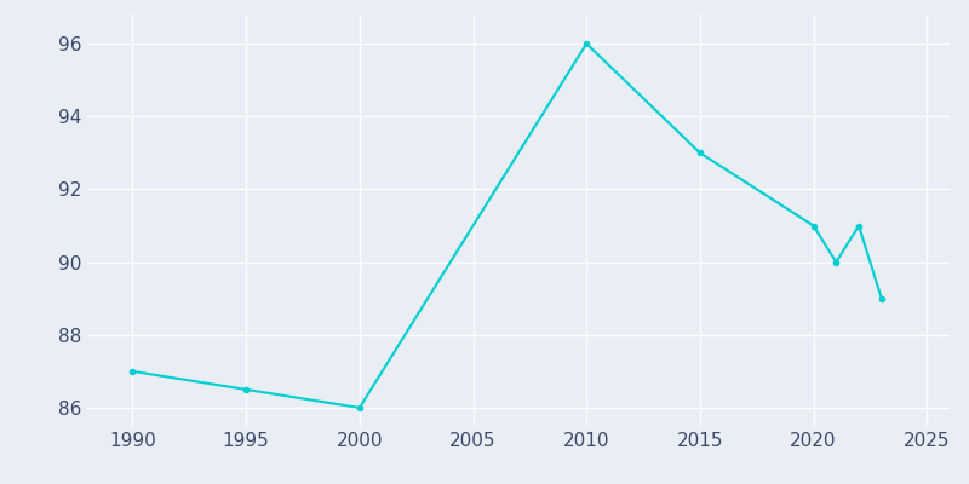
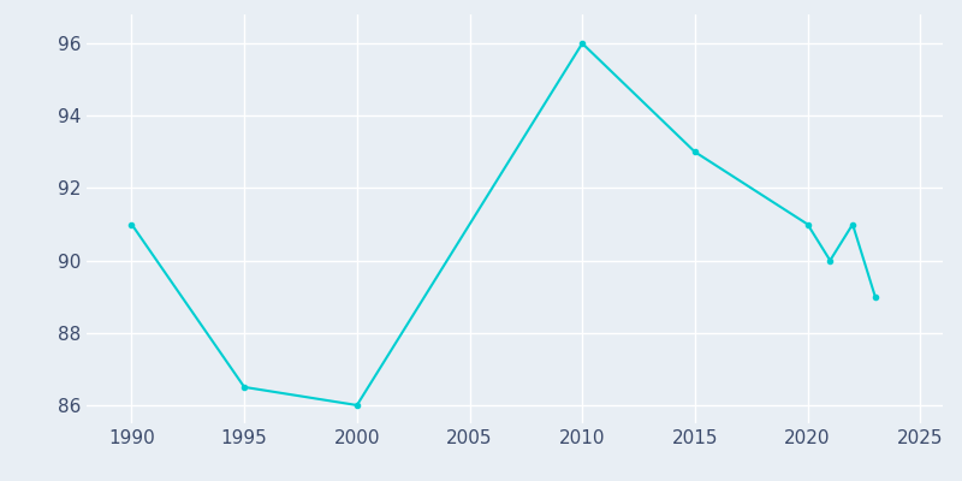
1990: 87.0 -> 91.0
